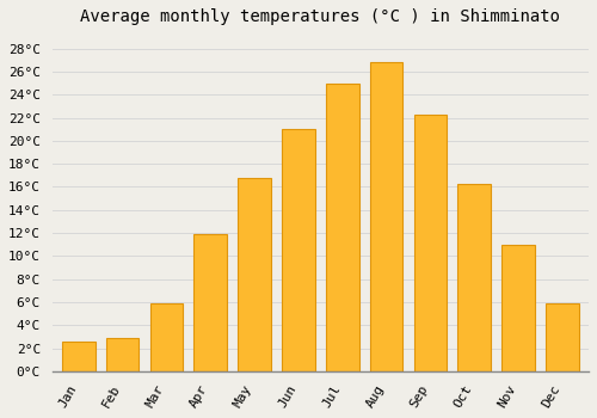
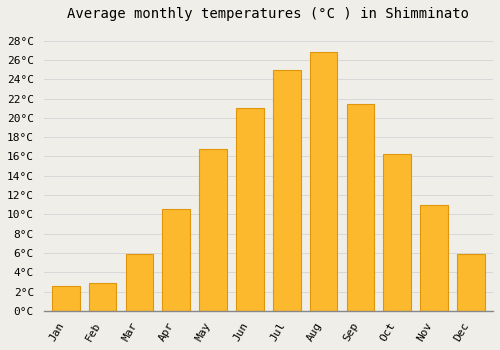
Apr: 11.9°C -> 10.6°C
Sep: 22.3°C -> 21.4°C
